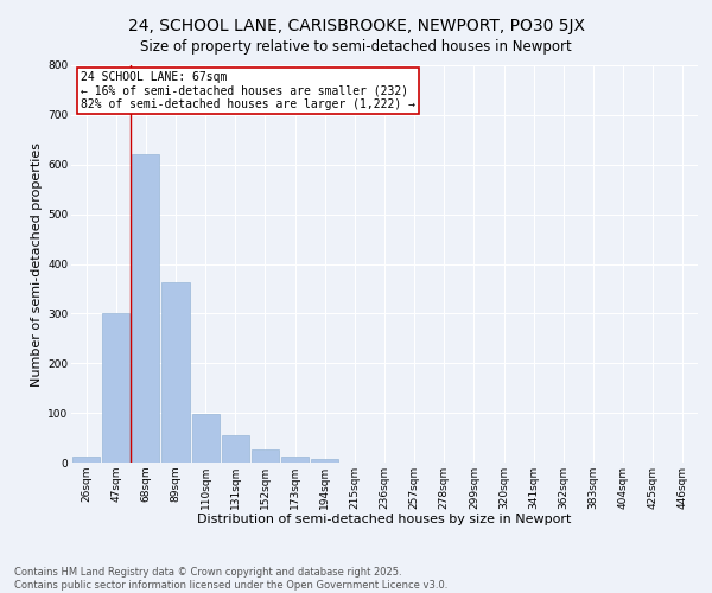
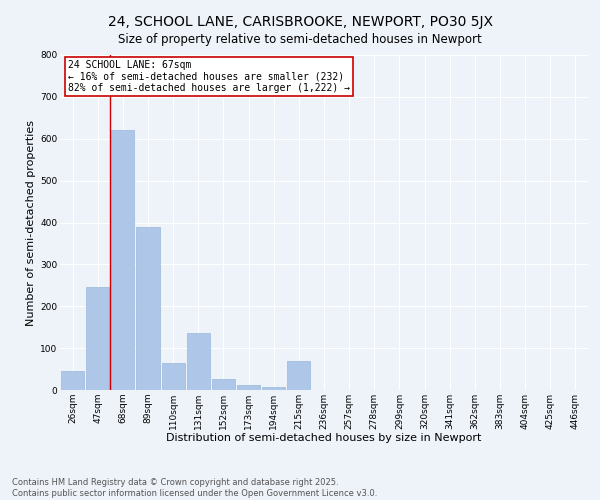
26sqm: 13 -> 45
47sqm: 302 -> 245
89sqm: 362 -> 390
110sqm: 97 -> 65
131sqm: 55 -> 135
215sqm: 1 -> 70
